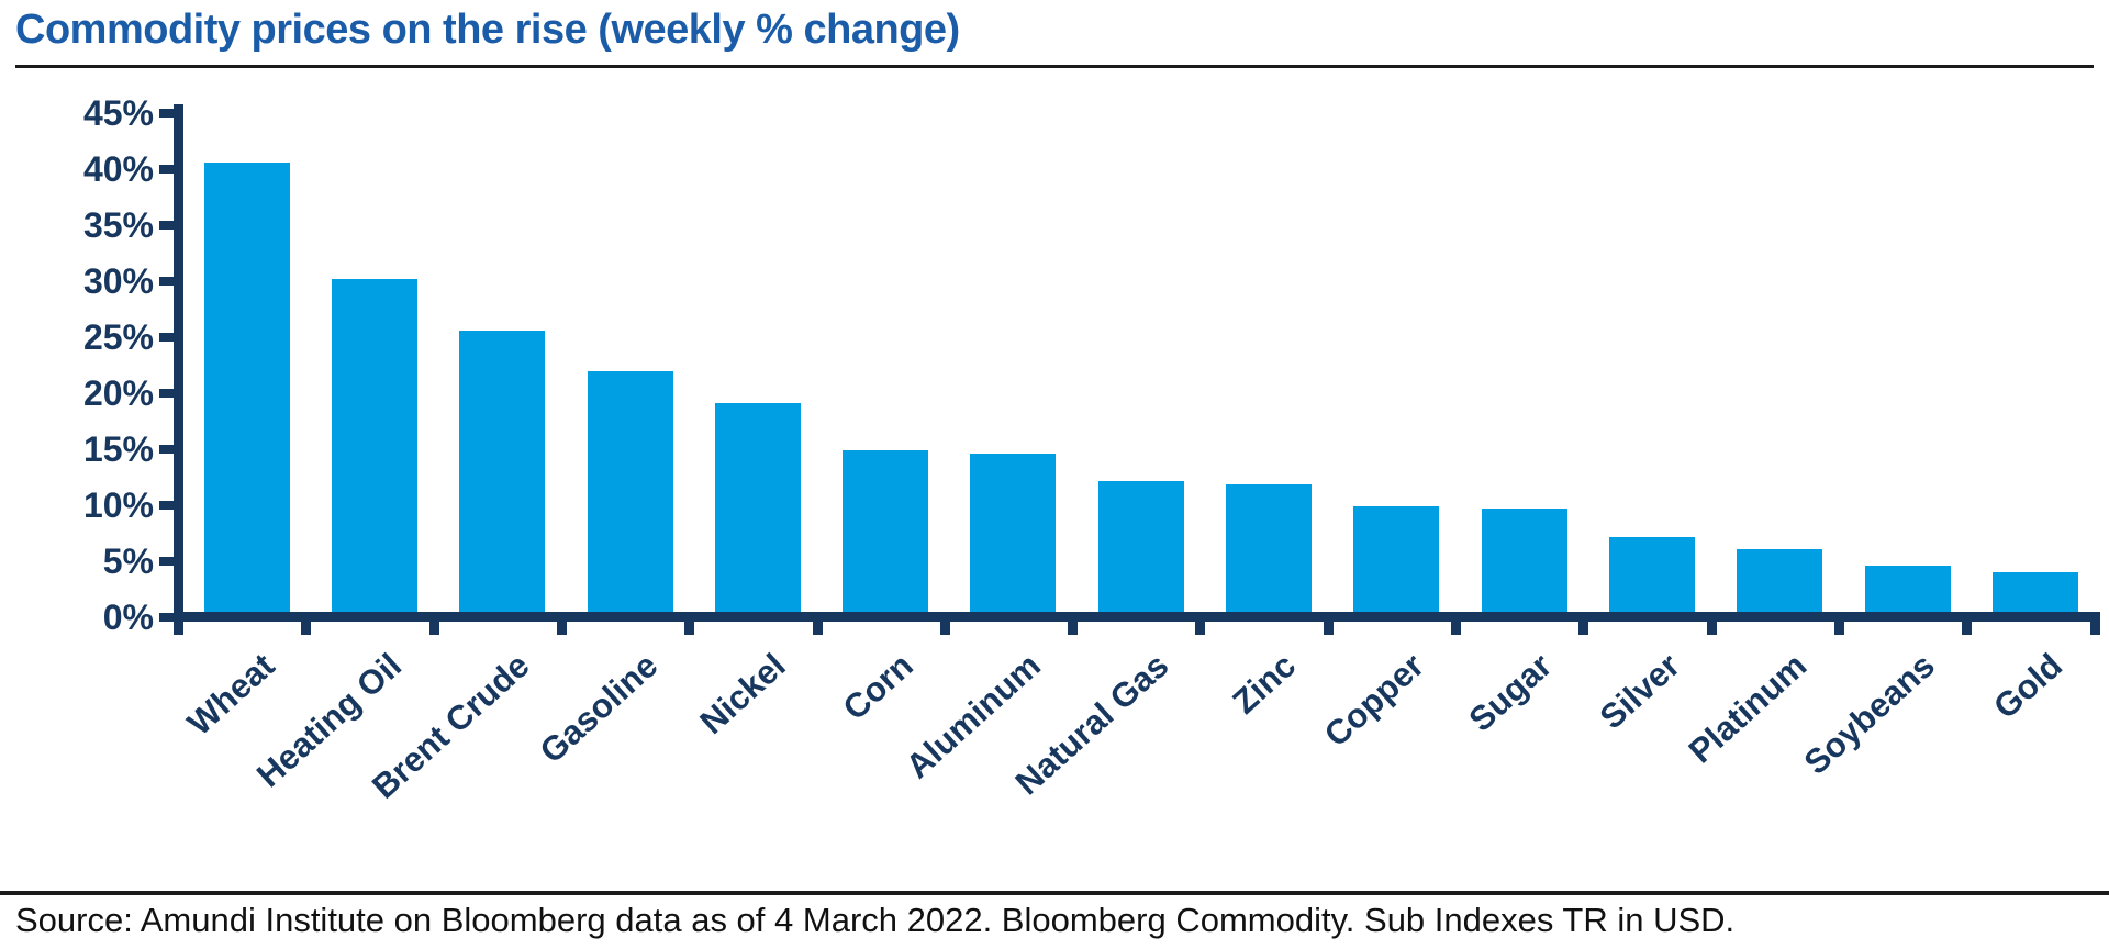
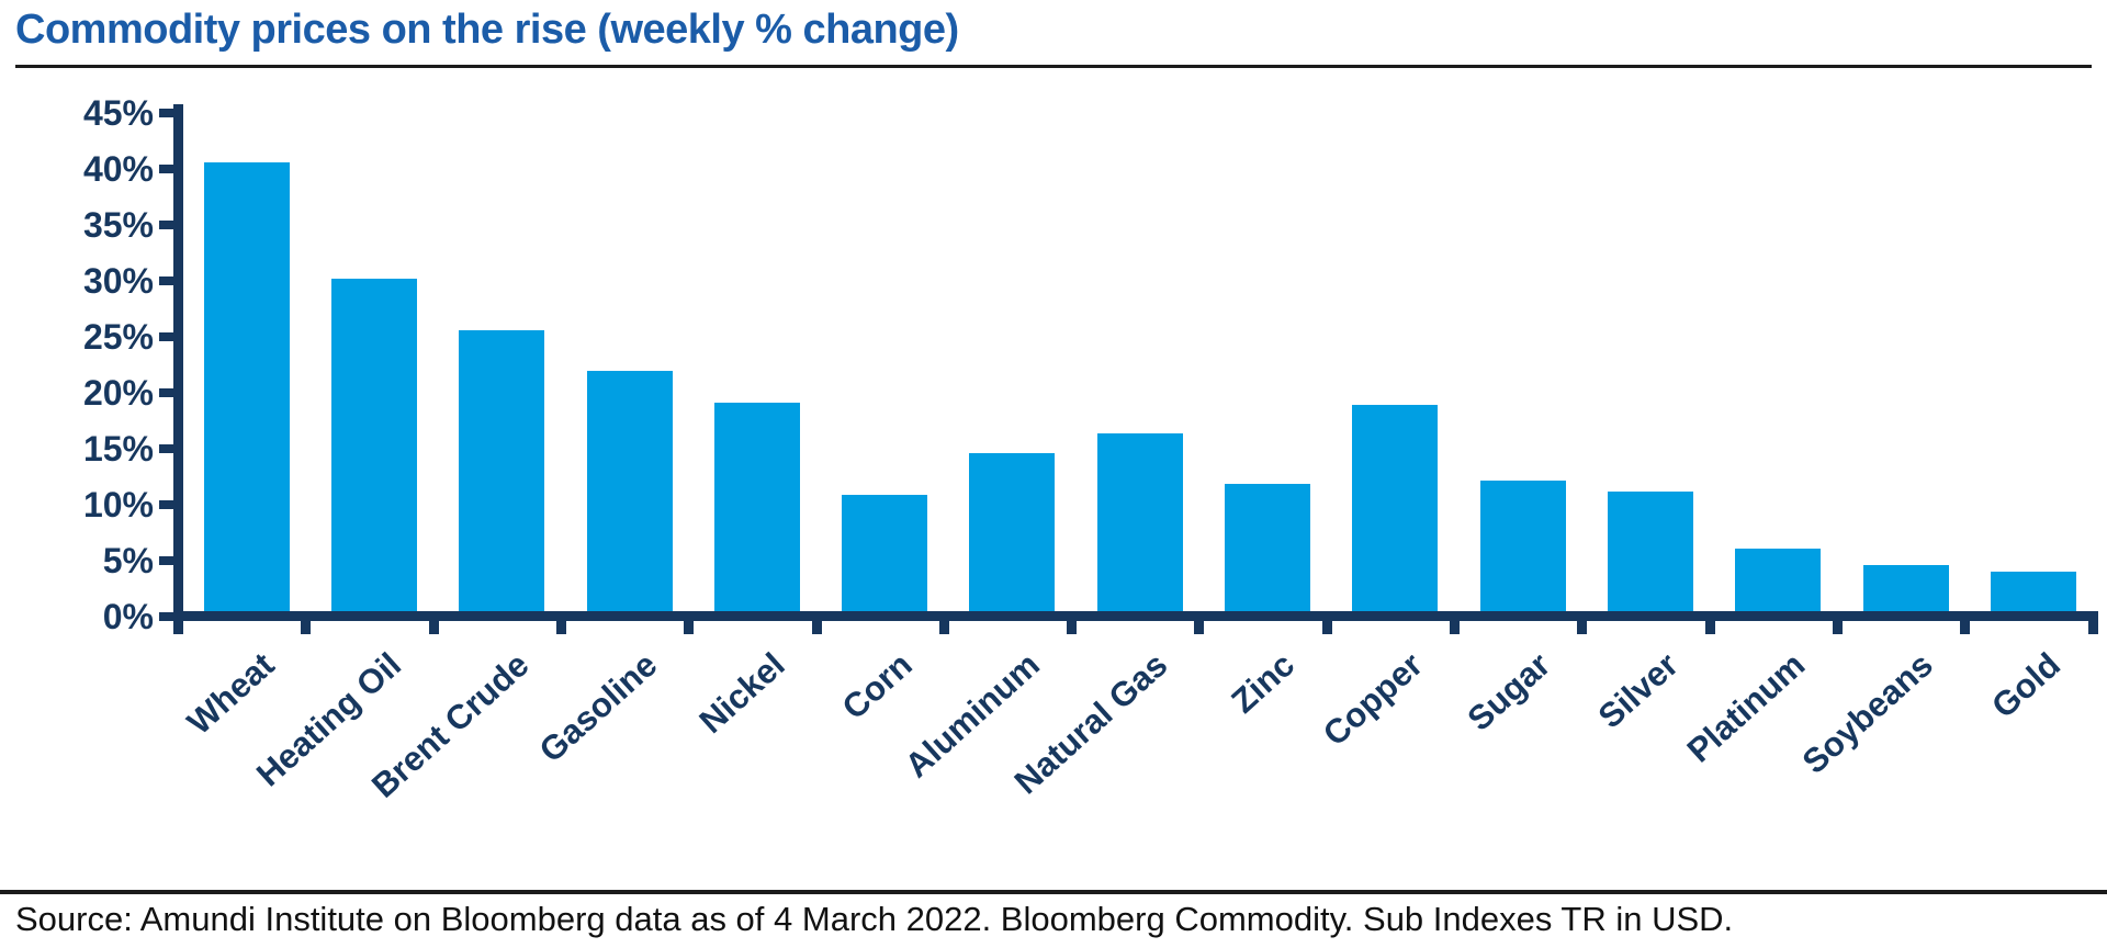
Corn: 14.9% -> 10.9%
Natural Gas: 12.2% -> 16.4%
Copper: 9.9% -> 18.9%
Sugar: 9.7% -> 12.2%
Silver: 7.2% -> 11.2%
